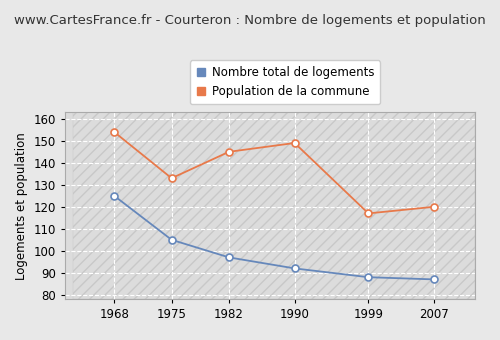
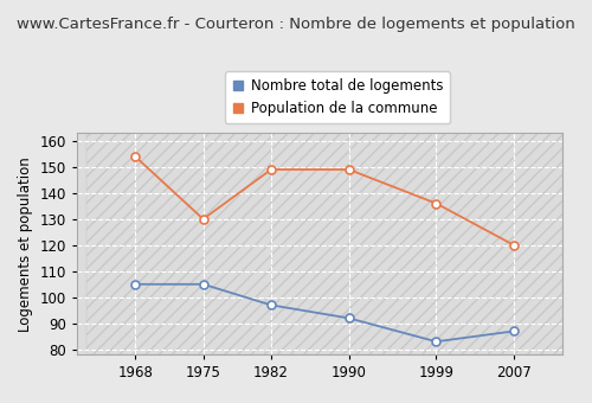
Nombre total de logements/1968: 125 -> 105
Population de la commune/1975: 133 -> 130
Population de la commune/1982: 145 -> 149
Nombre total de logements/1999: 88 -> 83
Population de la commune/1999: 117 -> 136
